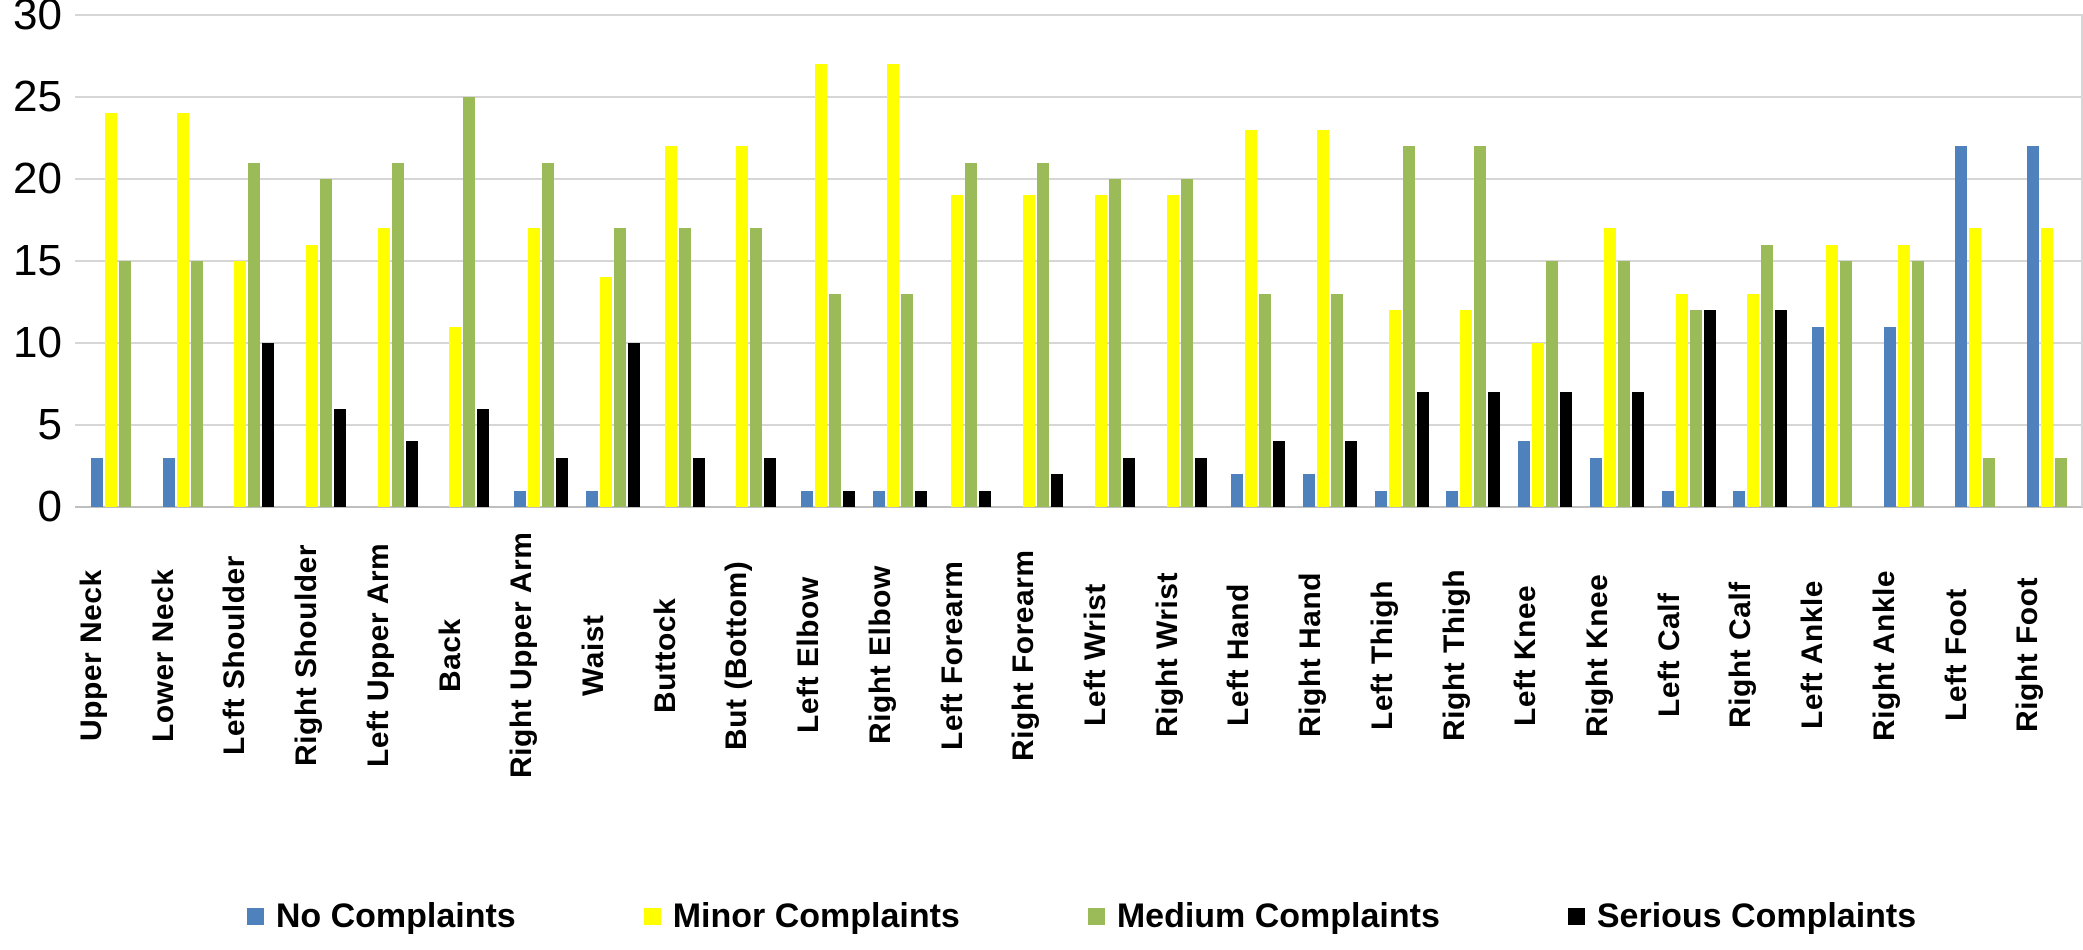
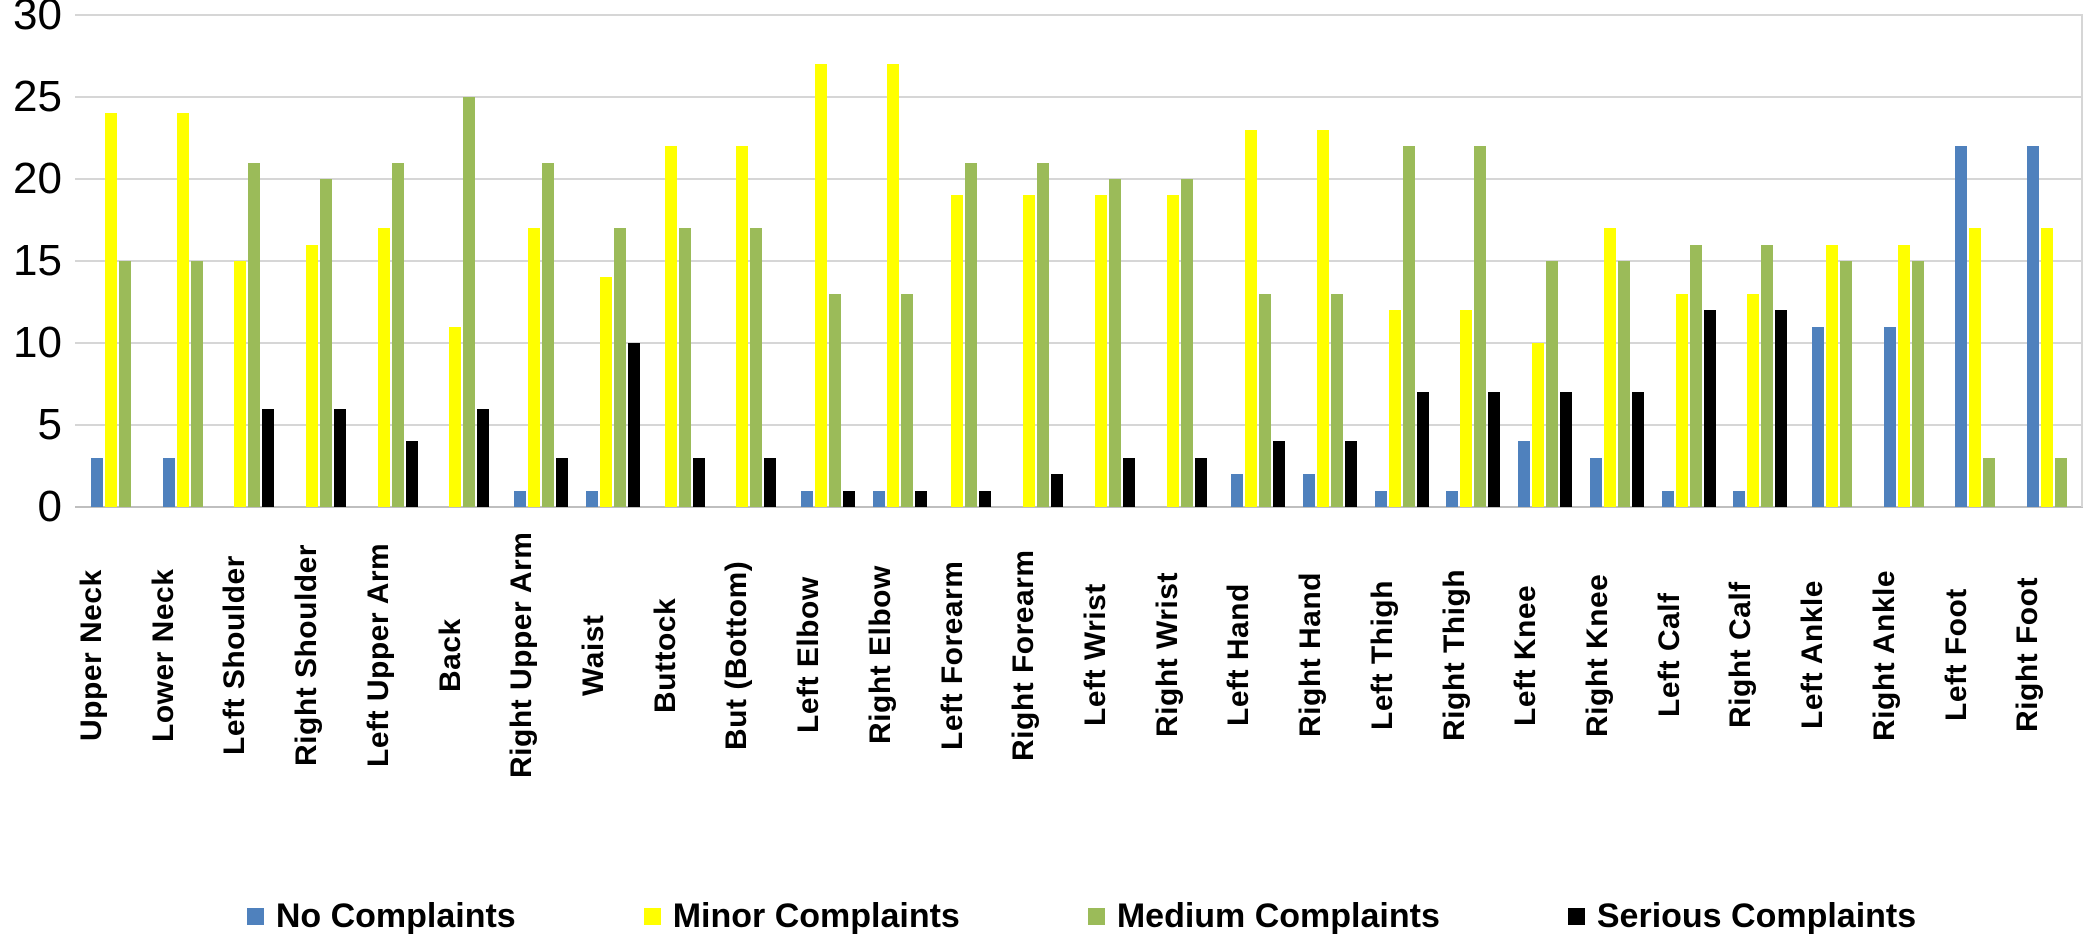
Serious Complaints/Left Shoulder: 10 -> 6
Medium Complaints/Left Calf: 12 -> 16
